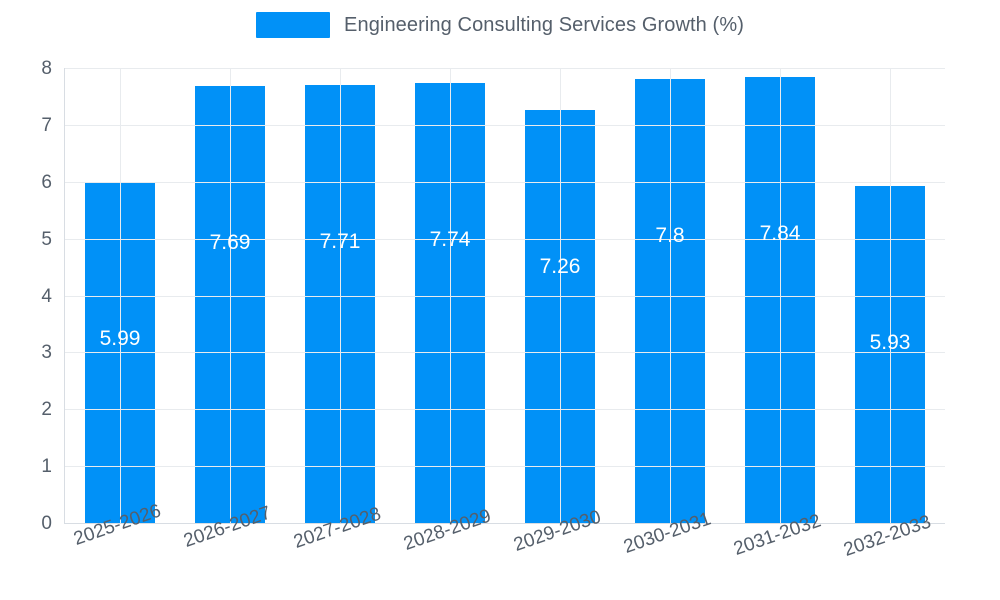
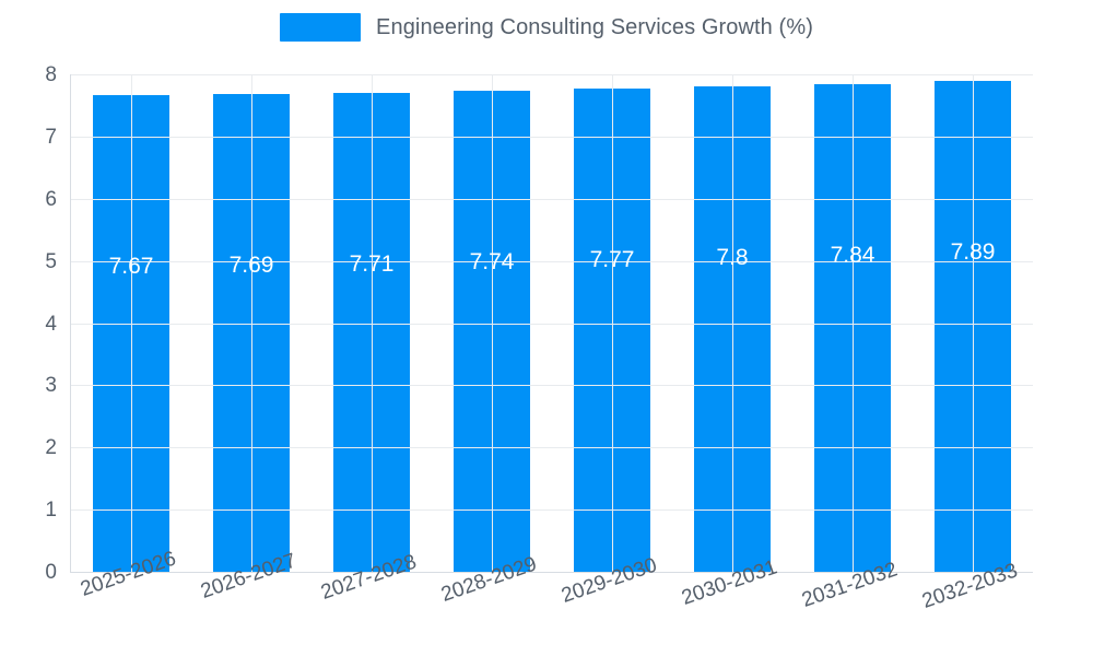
2025-2026: 5.99 -> 7.67
2029-2030: 7.26 -> 7.77
2032-2033: 5.93 -> 7.89
